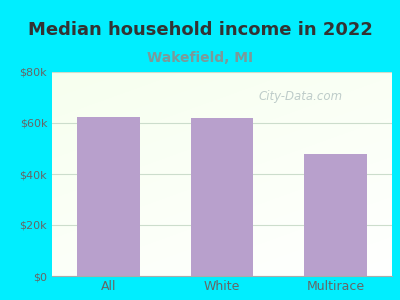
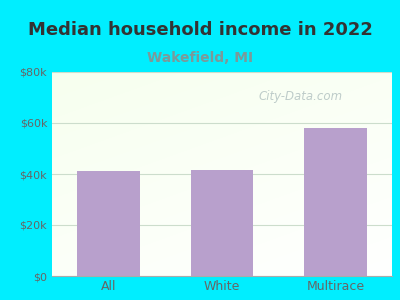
All: $62.5k -> $41.0k
White: $62.0k -> $41.5k
Multirace: $48.0k -> $58.0k
